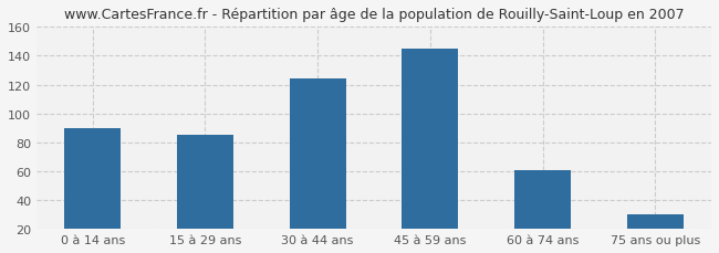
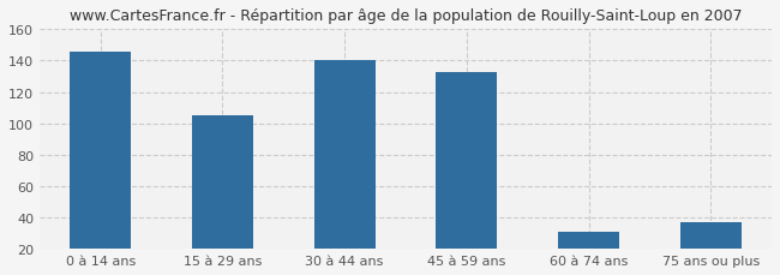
0 à 14 ans: 90 -> 146
15 à 29 ans: 85 -> 105
30 à 44 ans: 124 -> 140
45 à 59 ans: 145 -> 133
60 à 74 ans: 61 -> 31
75 ans ou plus: 30 -> 37
